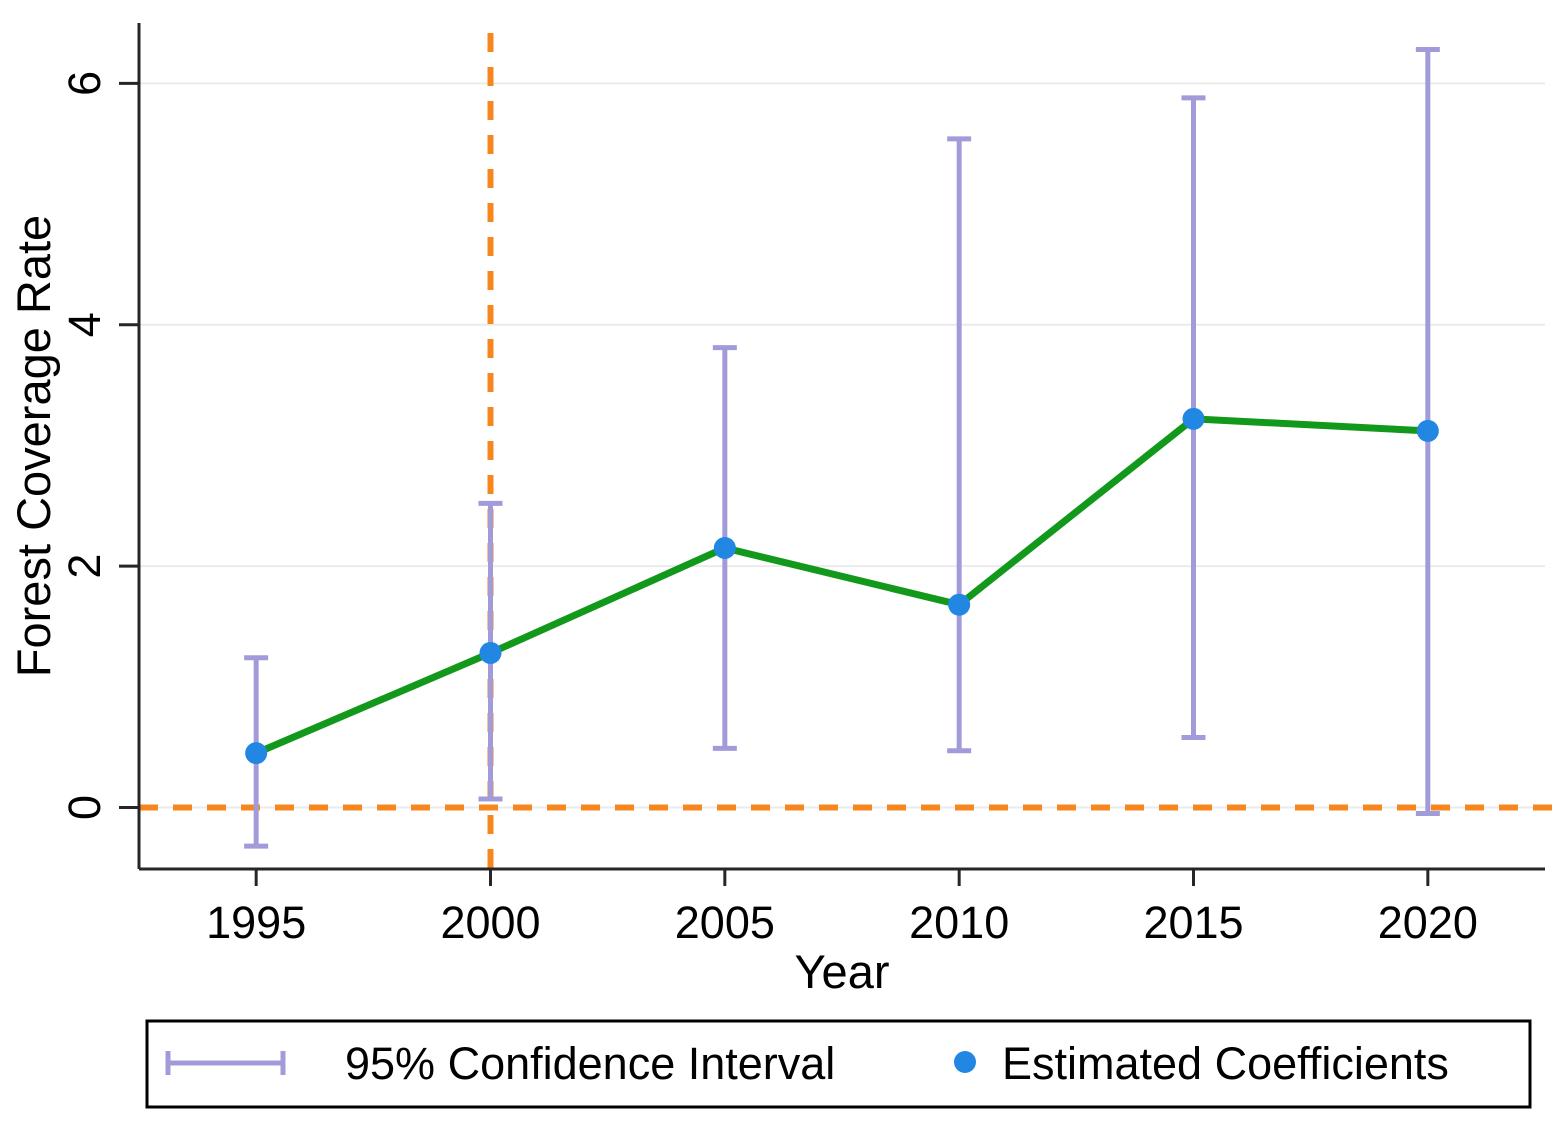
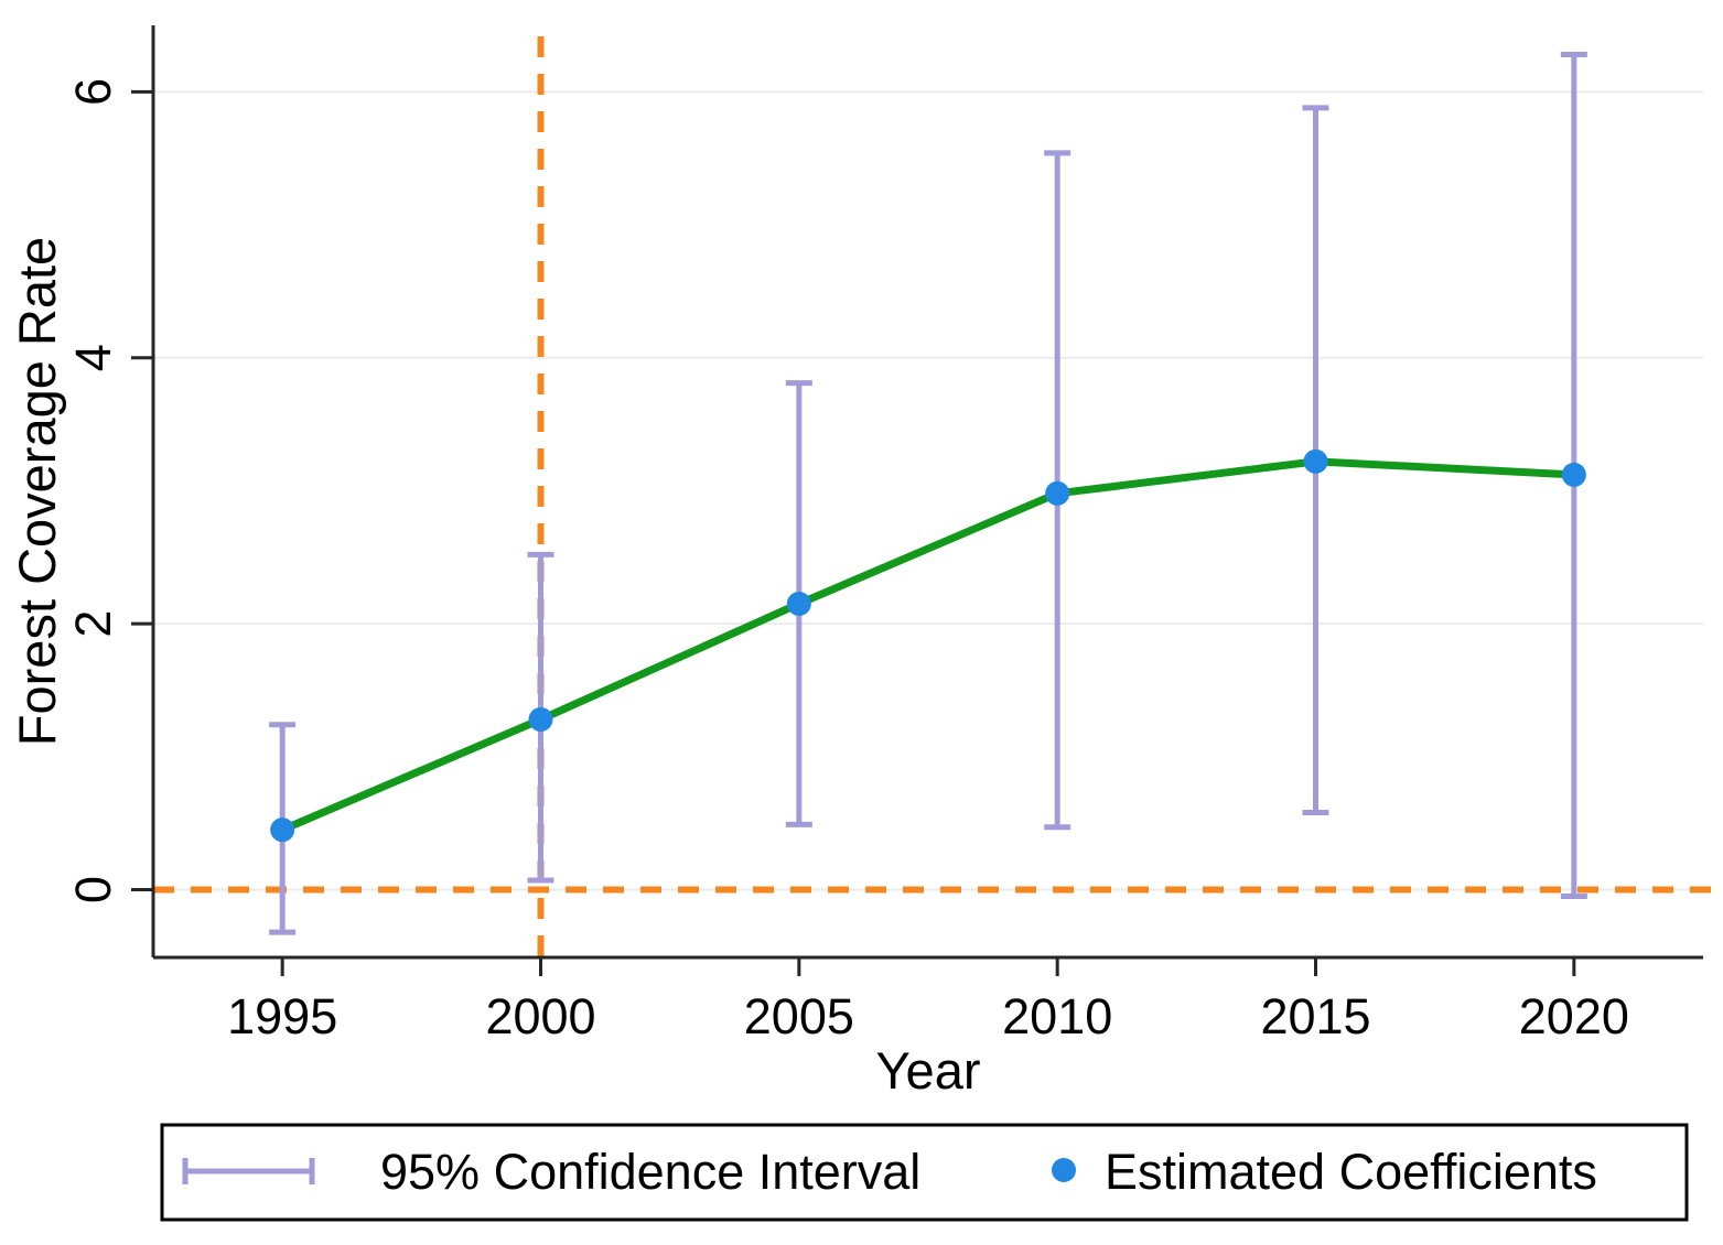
Estimated Coefficients/2010: 1.68 -> 2.98
